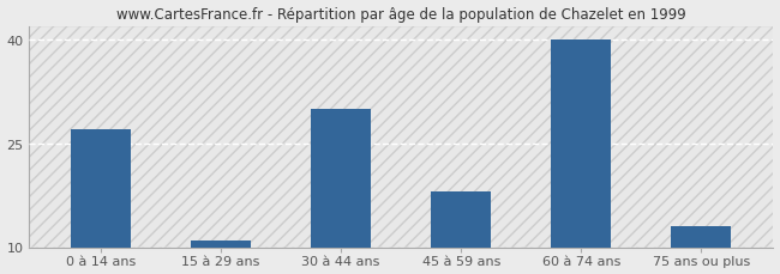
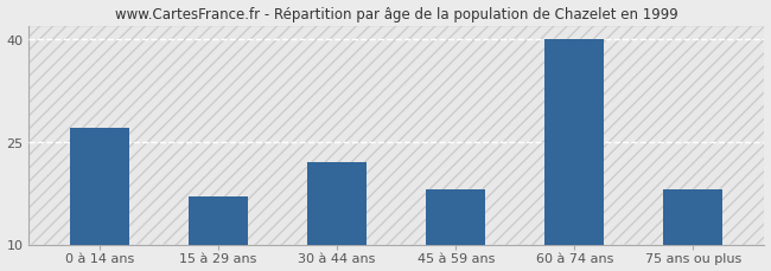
15 à 29 ans: 11 -> 17
30 à 44 ans: 30 -> 22
75 ans ou plus: 13 -> 18
